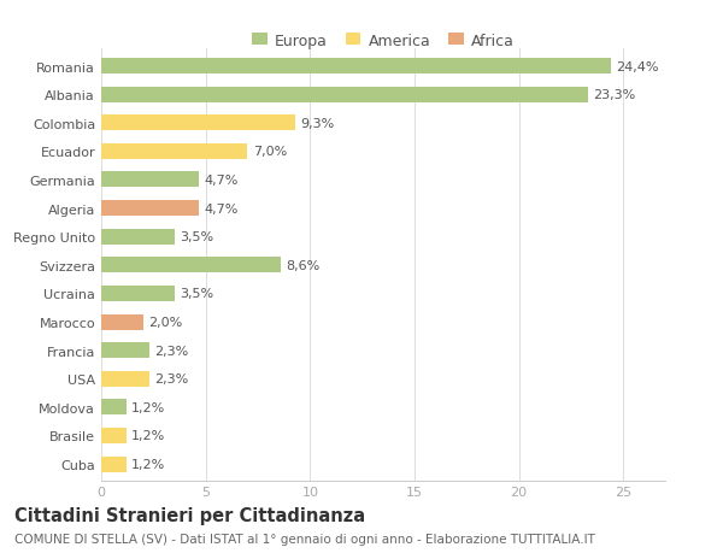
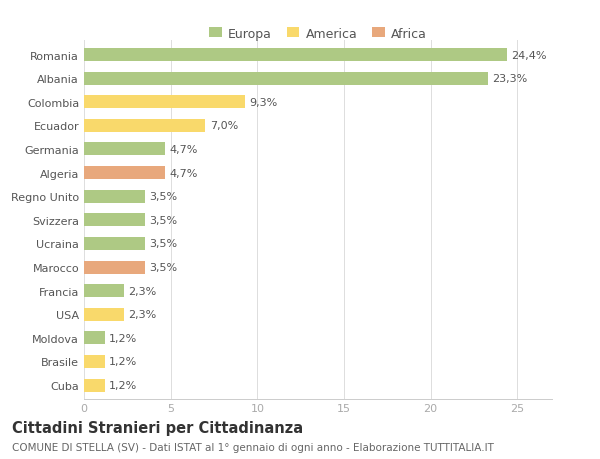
Svizzera: 8,6% -> 3,5%
Marocco: 2,0% -> 3,5%
